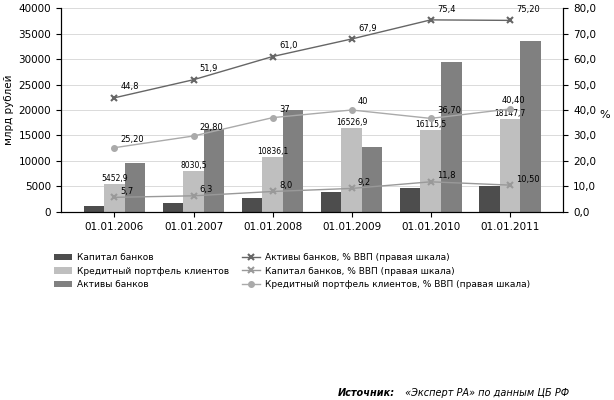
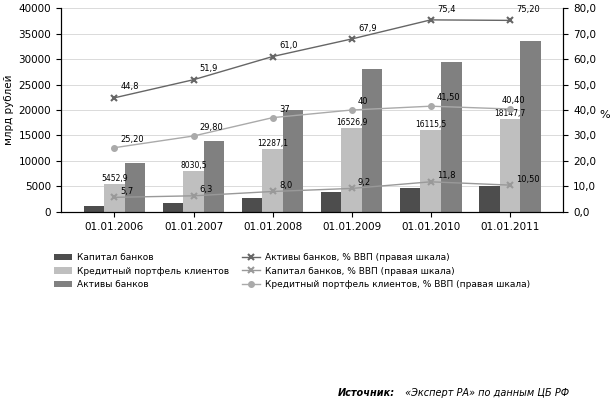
Активы банков/01.01.2007: 16200 -> 14000
Кредитный портфель клиентов/01.01.2008: 10836,1 -> 12287,1
Активы банков/01.01.2009: 12800 -> 28000
Кредитный портфель клиентов, % ВВП (правая шкала)/01.01.2010: 36,70 -> 41,50
